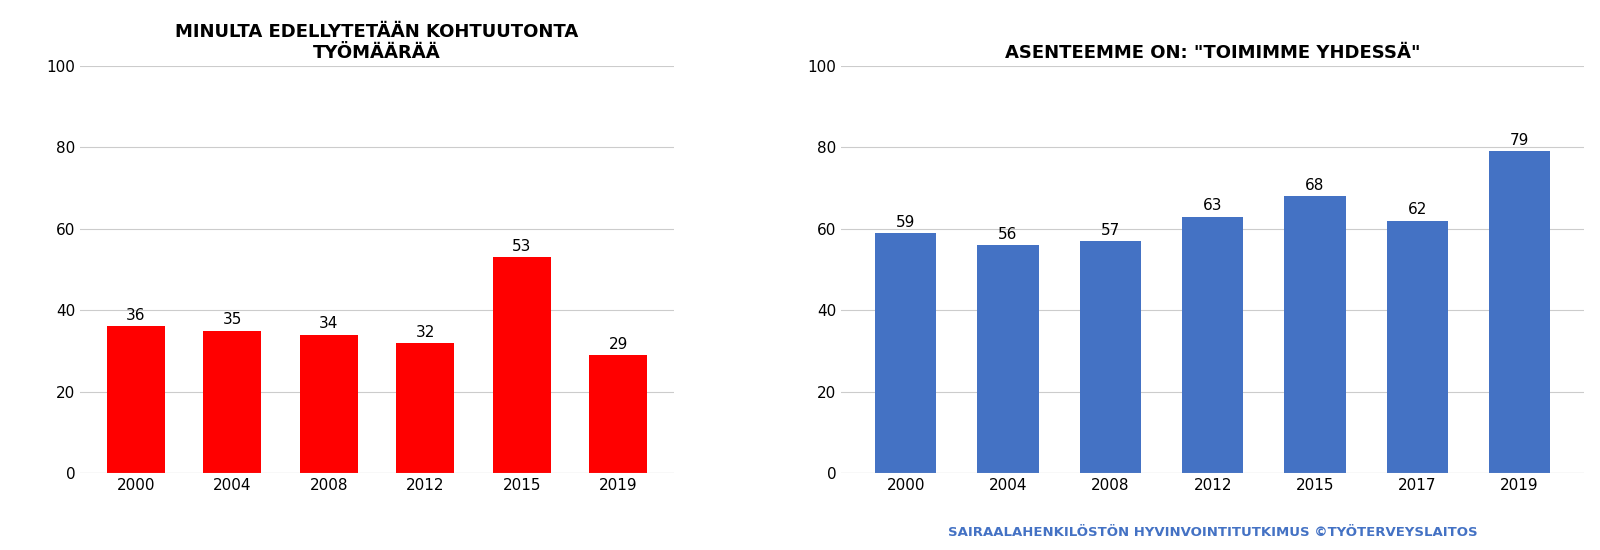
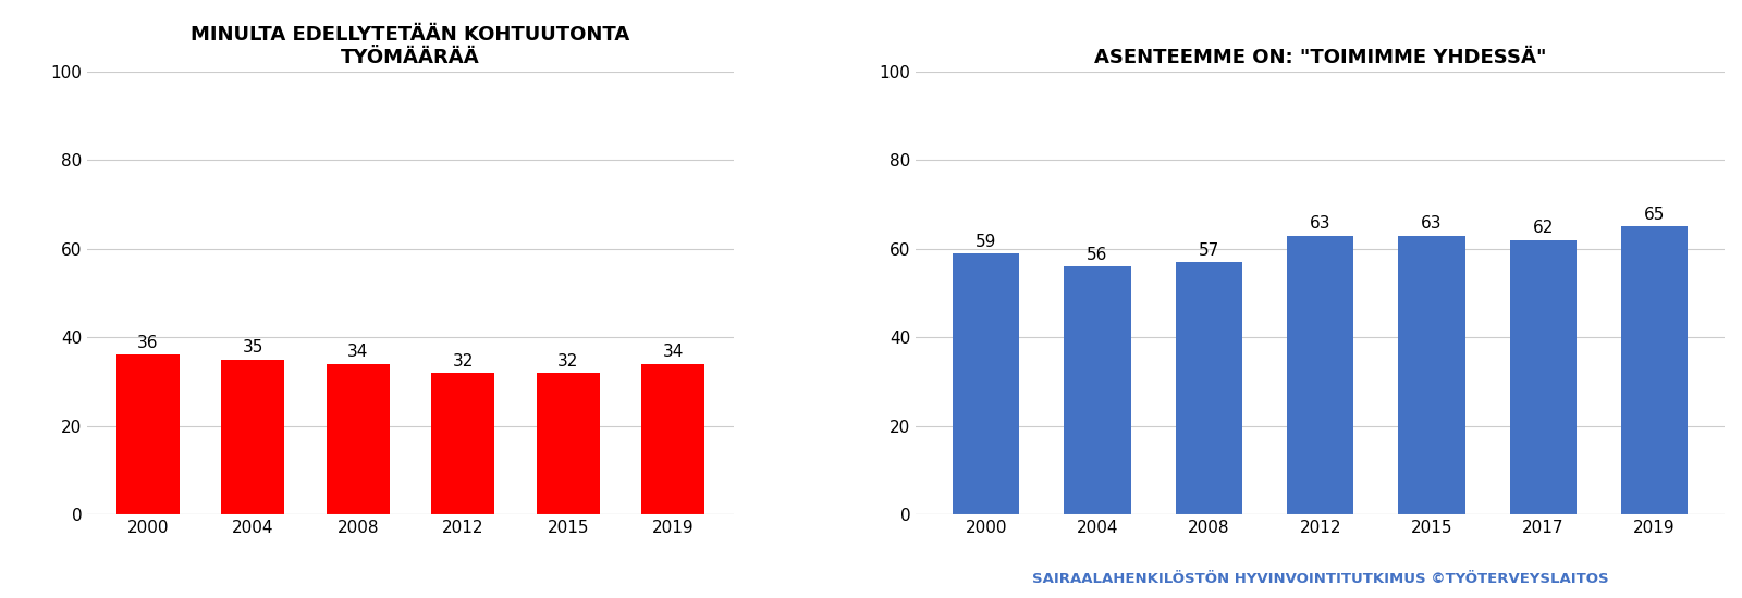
MINULTA EDELLYTETÄÄN KOHTUUTONTA TYÖMÄÄRÄÄ/2015: 53 -> 32
MINULTA EDELLYTETÄÄN KOHTUUTONTA TYÖMÄÄRÄÄ/2019: 29 -> 34
ASENTEEMME ON: "TOIMIMME YHDESSÄ"/2015: 68 -> 63
ASENTEEMME ON: "TOIMIMME YHDESSÄ"/2019: 79 -> 65
